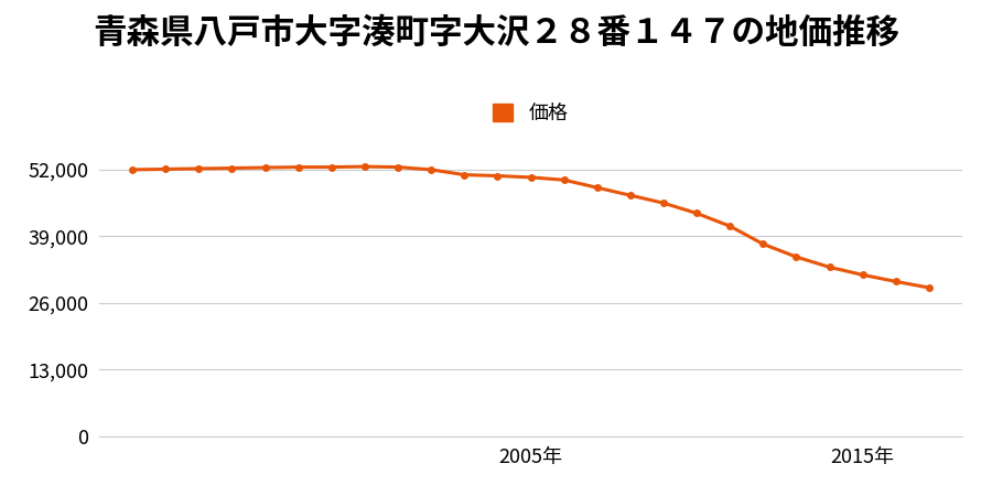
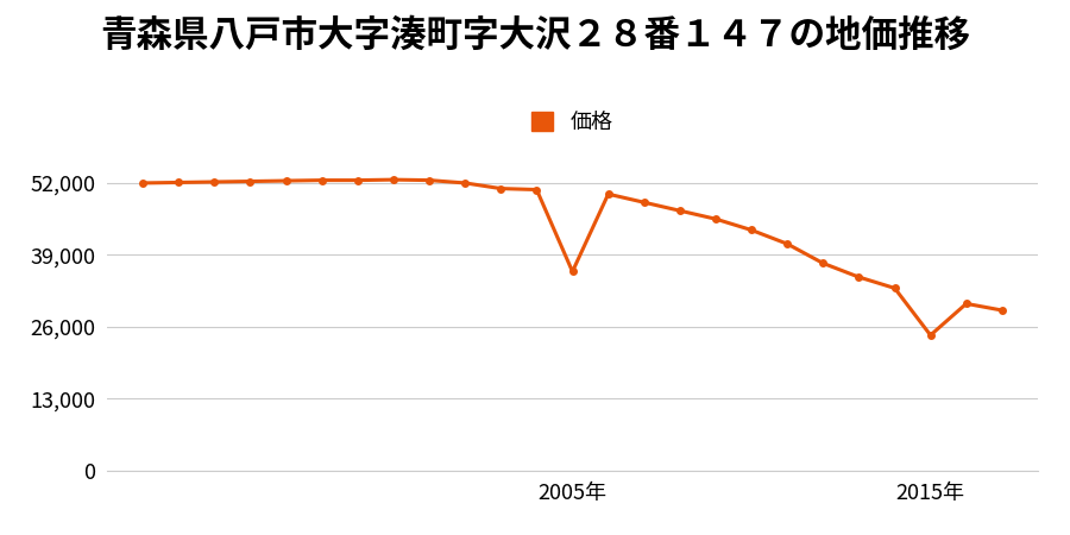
2005年: 50,500 -> 36,000
2015年: 31,500 -> 24,500
